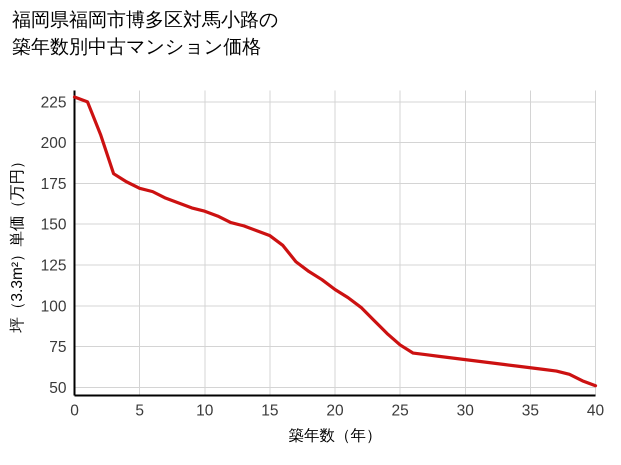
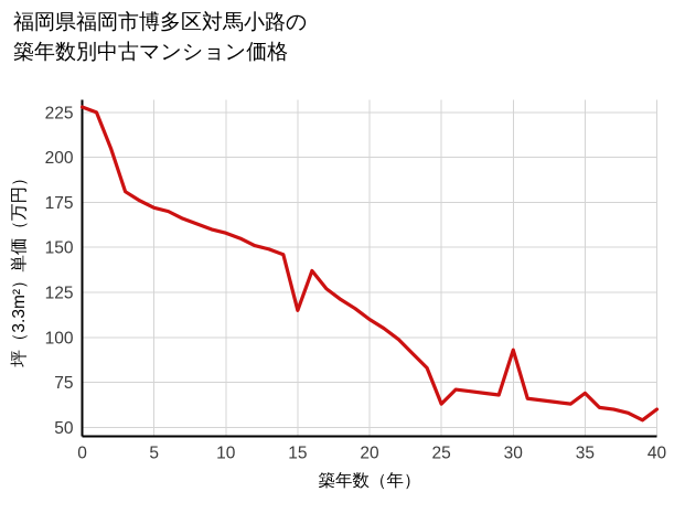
15: 143 -> 115
25: 76 -> 63
30: 67 -> 93
35: 62 -> 69
40: 51 -> 60
